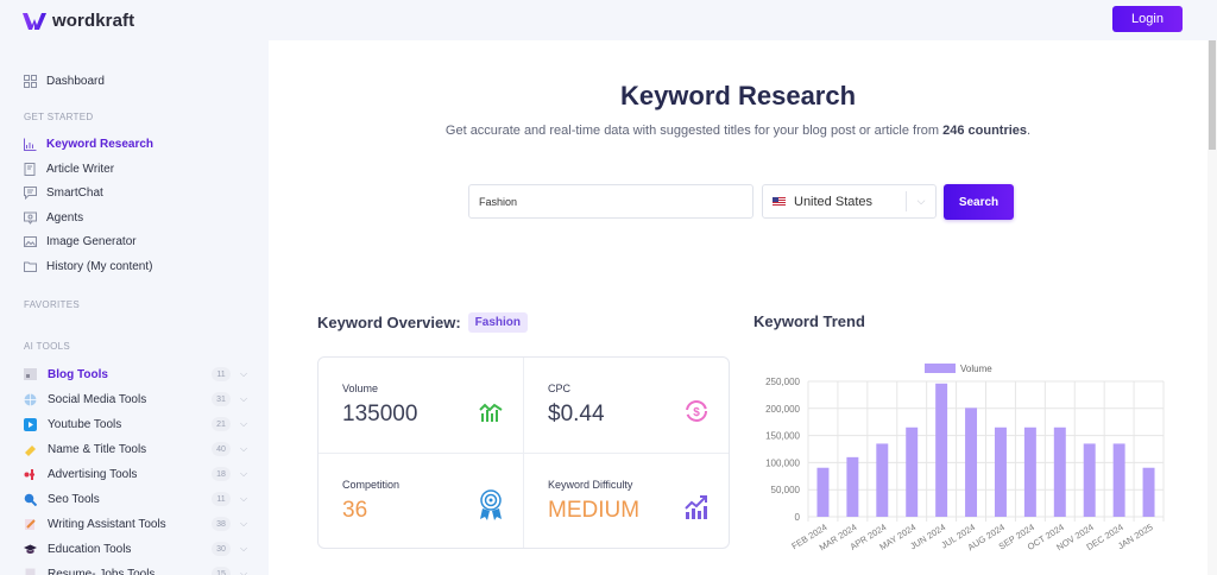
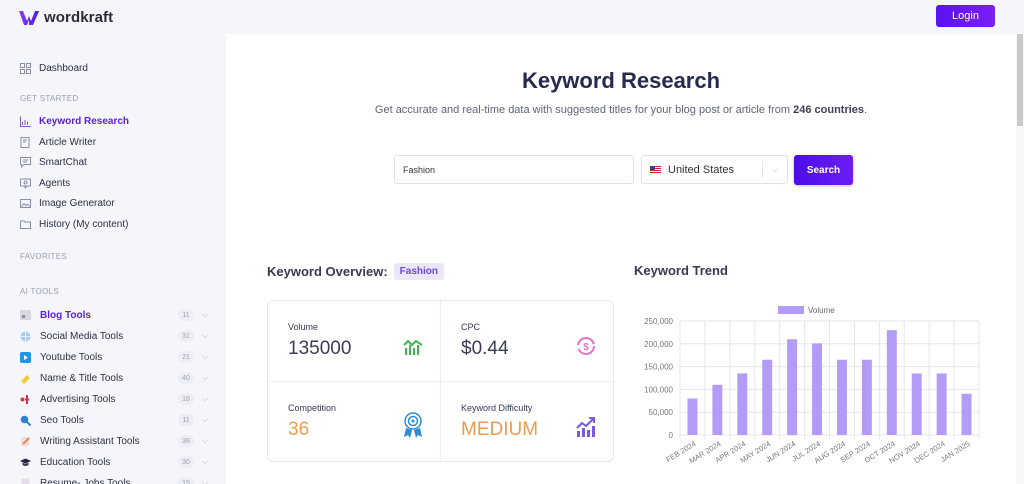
FEB 2024: 90000 -> 80000
JUN 2024: 250000 -> 210000
OCT 2024: 160000 -> 230000
